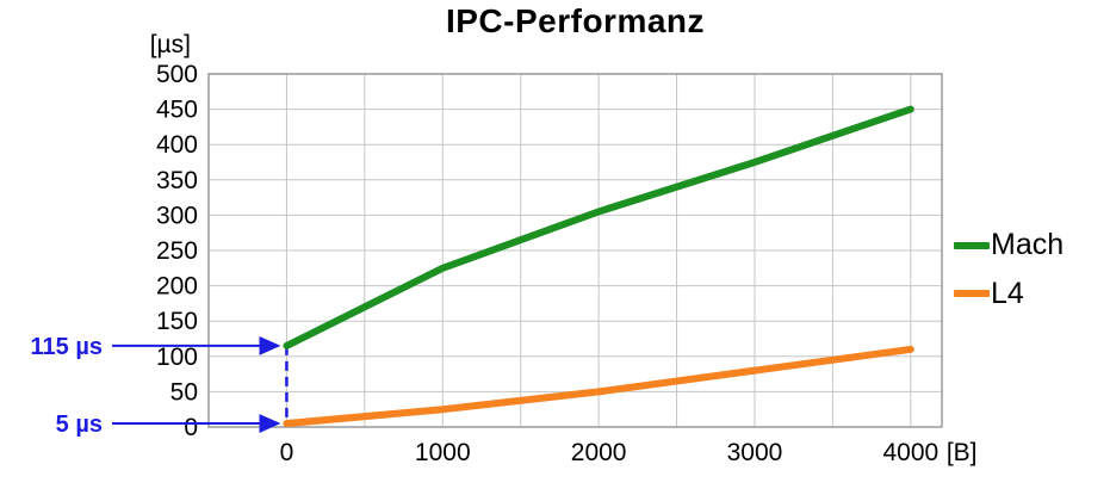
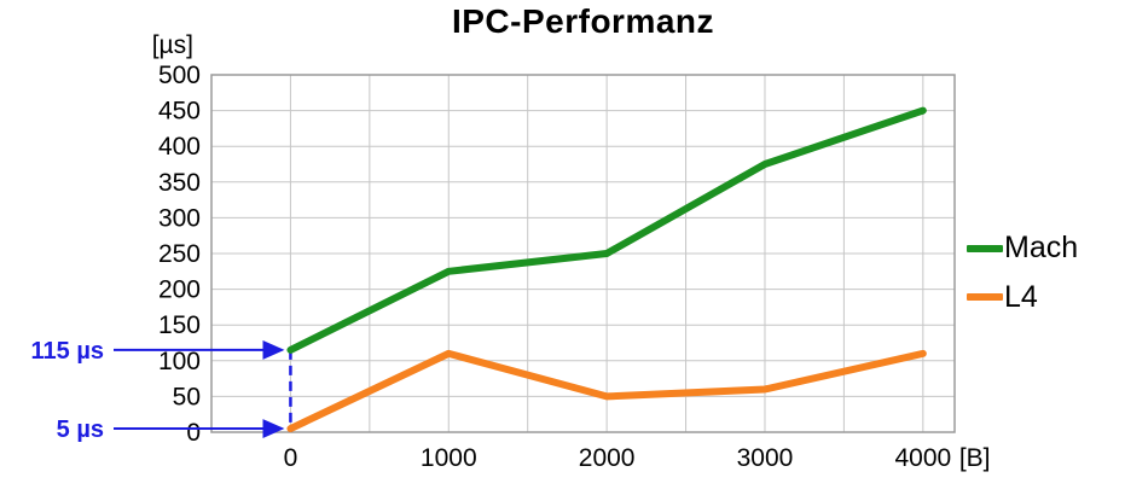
L4/1000: 20 -> 110
Mach/2000: 300 -> 250
L4/3000: 80 -> 60
